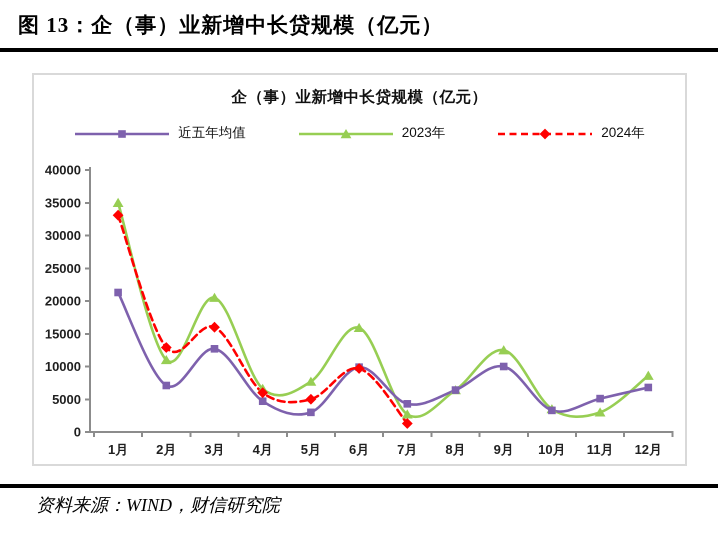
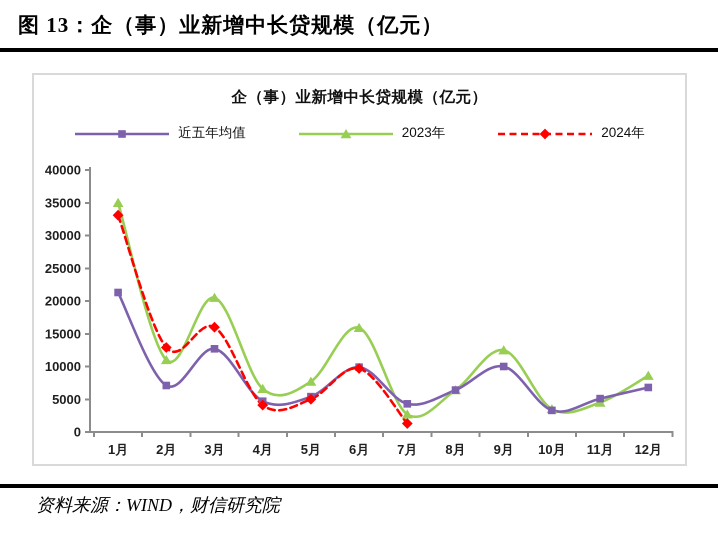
2024年/4月: 6000 -> 4000
近五年均值/5月: 3000 -> 5000
2023年/11月: 3000 -> 4000
